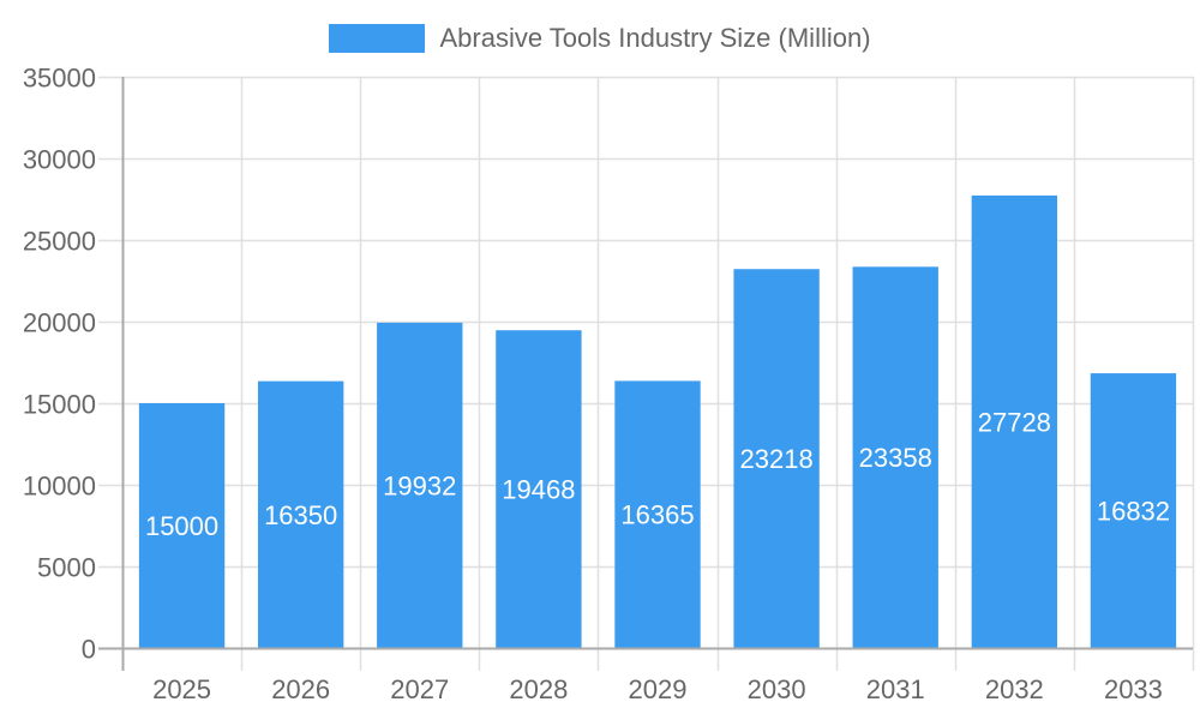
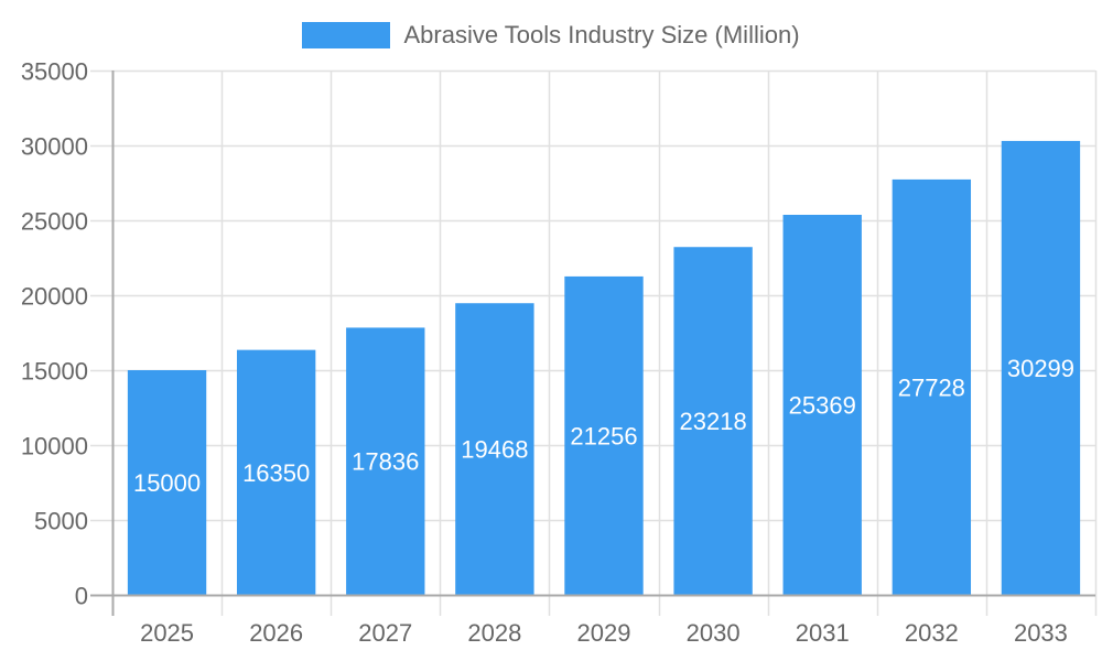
2027: 19932 -> 17836
2029: 16365 -> 21256
2031: 23358 -> 25369
2033: 16832 -> 30299
